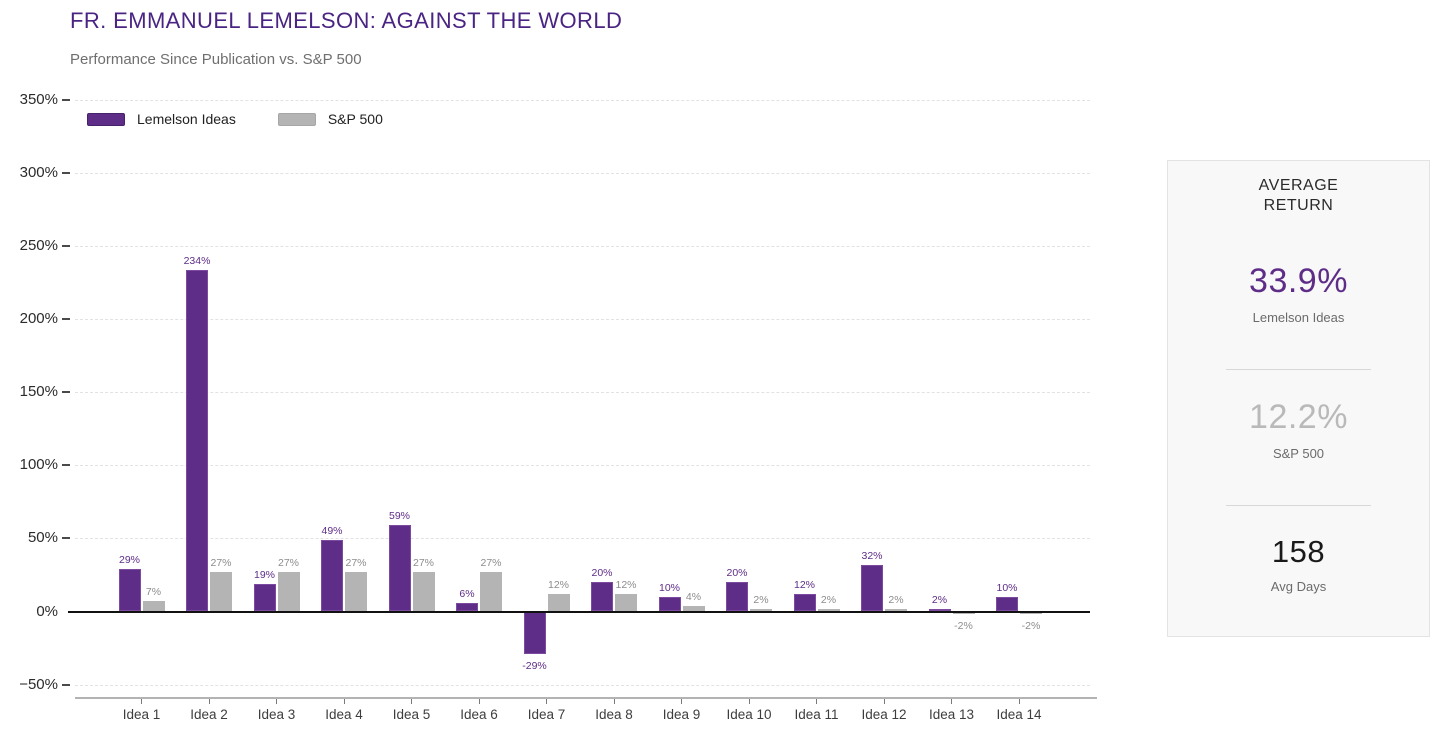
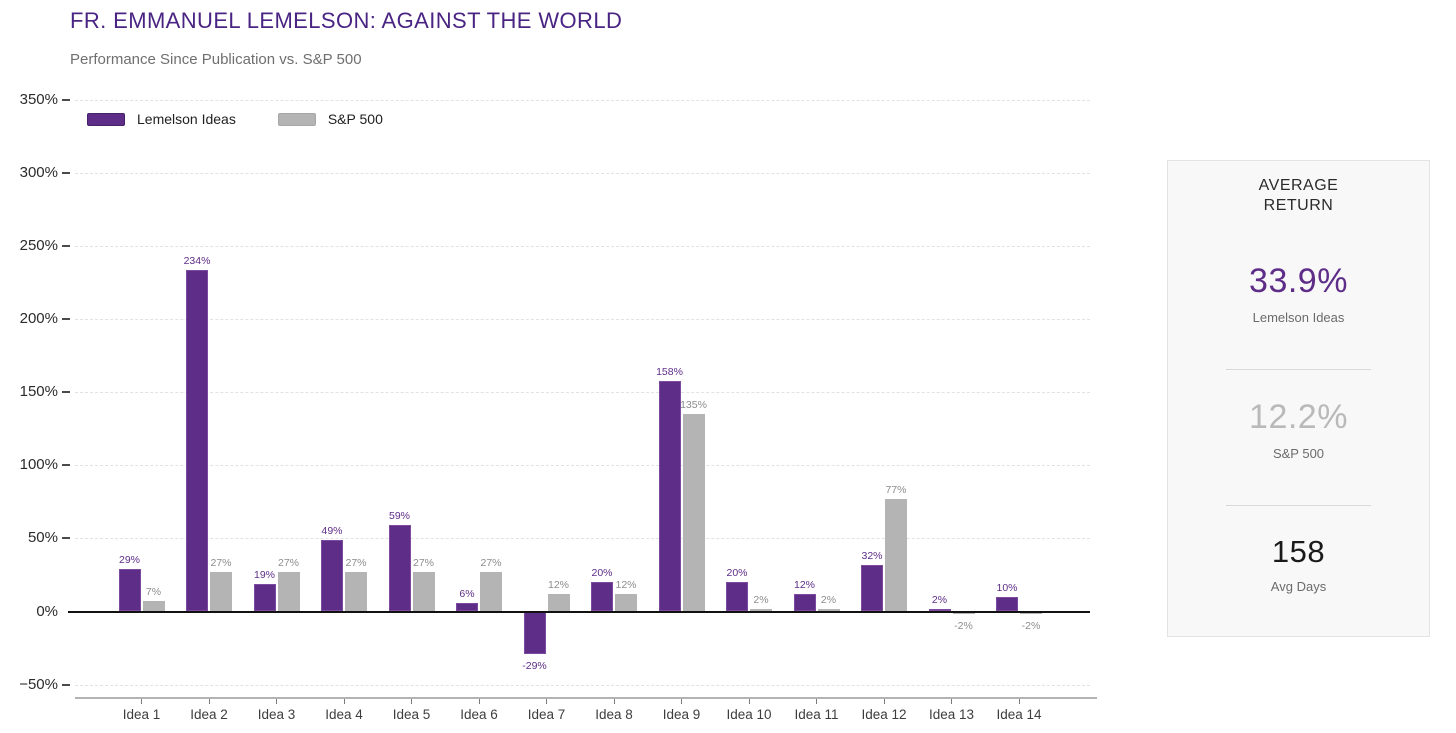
Lemelson Ideas/Idea 9: 10% -> 158%
S&P 500/Idea 9: 4% -> 135%
S&P 500/Idea 12: 2% -> 77%
